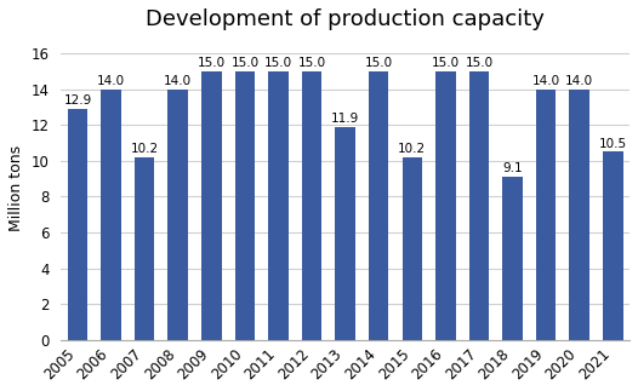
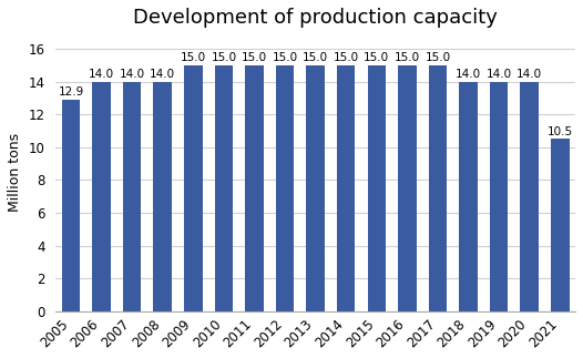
2007: 10.2 -> 14.0
2013: 11.9 -> 15.0
2015: 10.2 -> 15.0
2018: 9.1 -> 14.0
